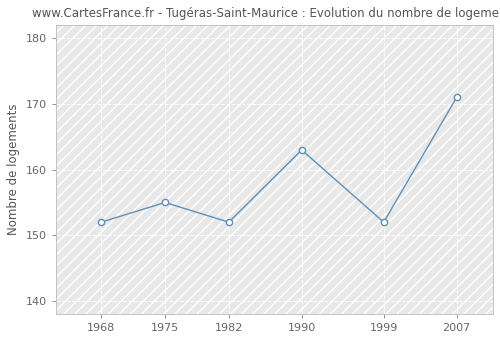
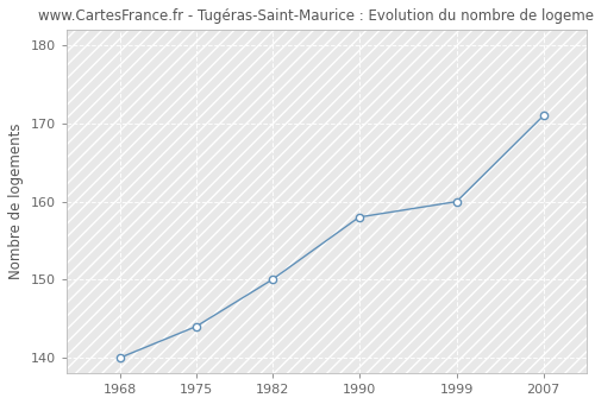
1968: 152 -> 140
1975: 155 -> 144
1982: 152 -> 150
1990: 163 -> 158
1999: 152 -> 160
